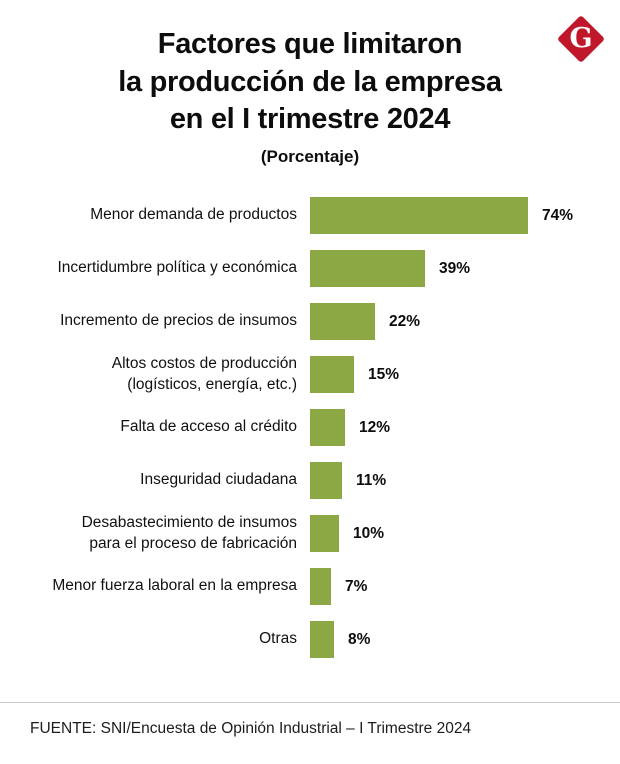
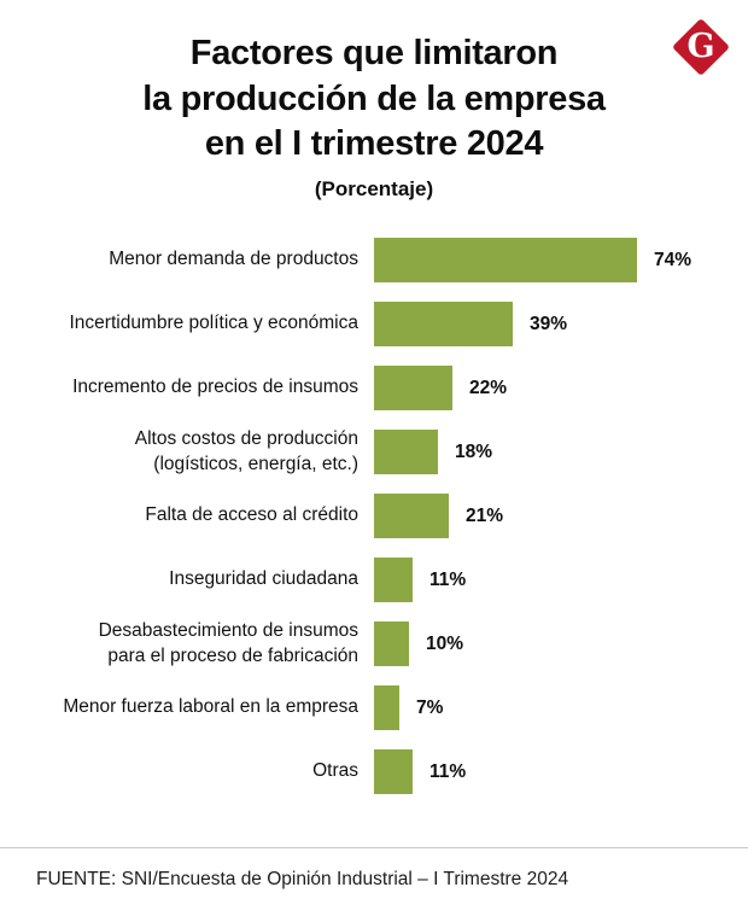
Altos costos de producción (logísticos, energía, etc.): 15% -> 18%
Falta de acceso al crédito: 12% -> 21%
Otras: 8% -> 11%
